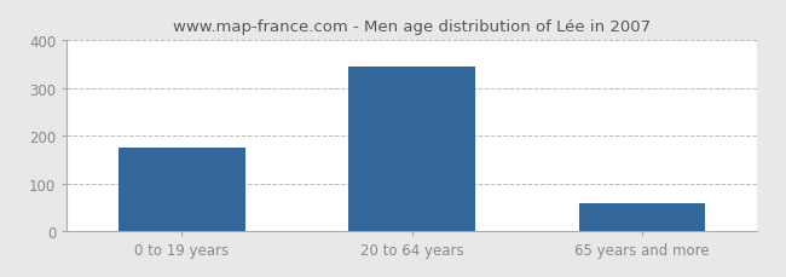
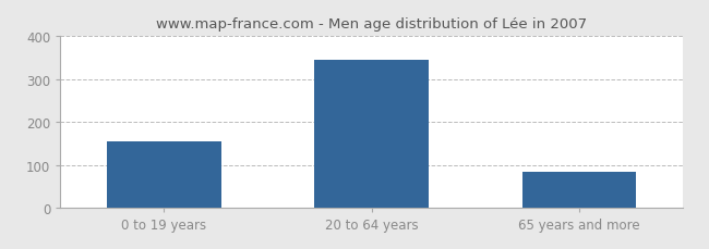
0 to 19 years: 175 -> 155
65 years and more: 60 -> 85
